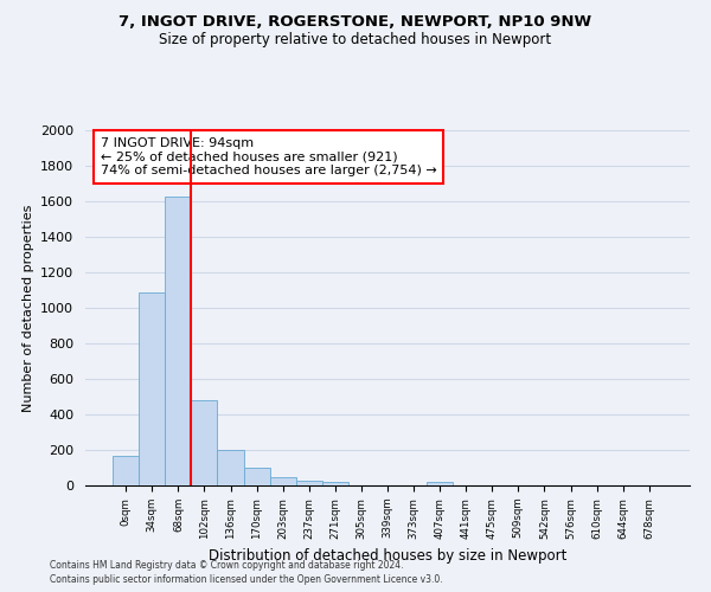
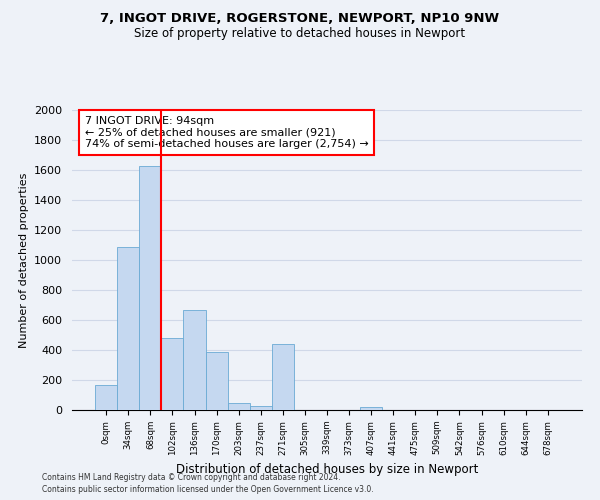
136sqm: 200 -> 670
170sqm: 100 -> 390
271sqm: 20 -> 440
